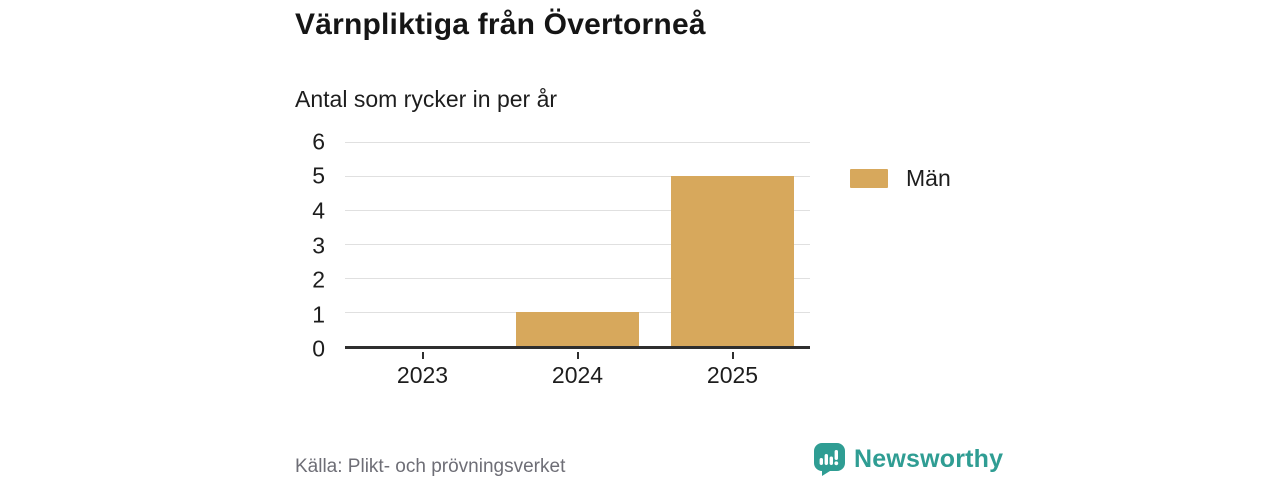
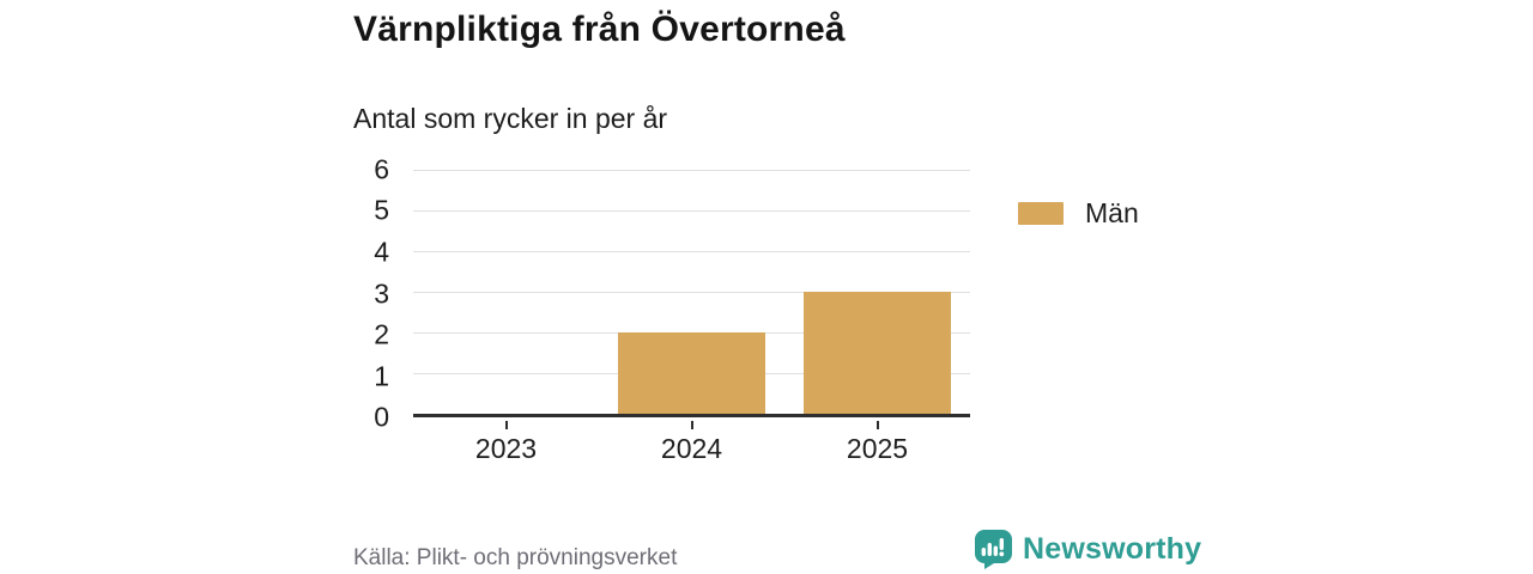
2024: 1 -> 2
2025: 5 -> 3
